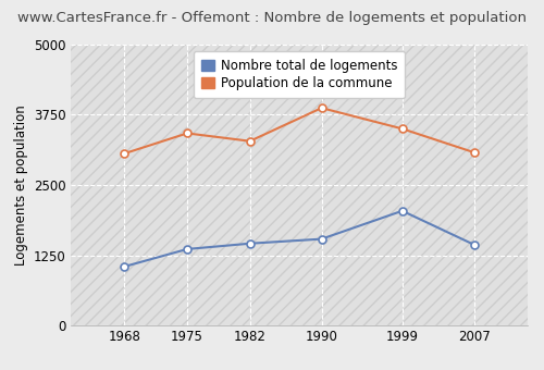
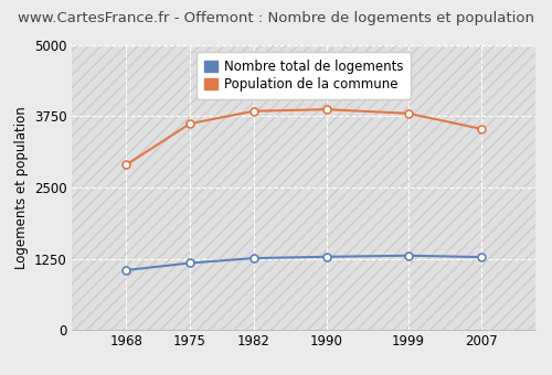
Population de la commune/1968: 3060 -> 2900
Nombre total de logements/1975: 1360 -> 1180
Population de la commune/1975: 3420 -> 3620
Nombre total de logements/1982: 1460 -> 1260
Population de la commune/1982: 3280 -> 3840
Nombre total de logements/1990: 1540 -> 1280
Nombre total de logements/1999: 2040 -> 1300
Population de la commune/1999: 3500 -> 3800
Nombre total de logements/2007: 1440 -> 1280
Population de la commune/2007: 3080 -> 3530
